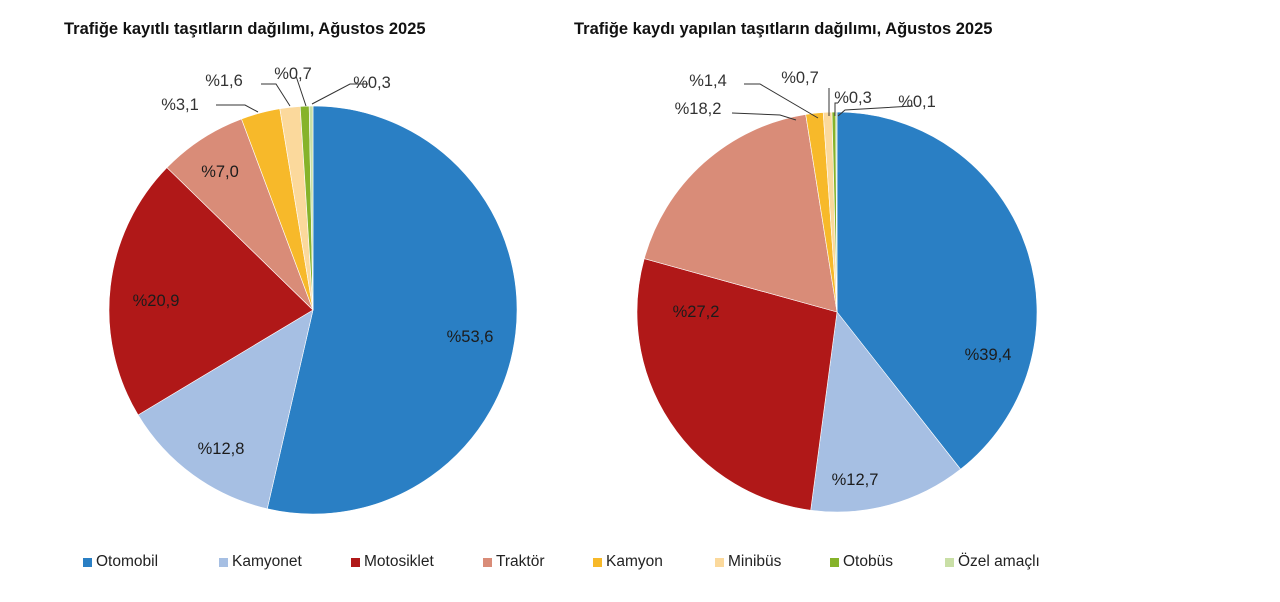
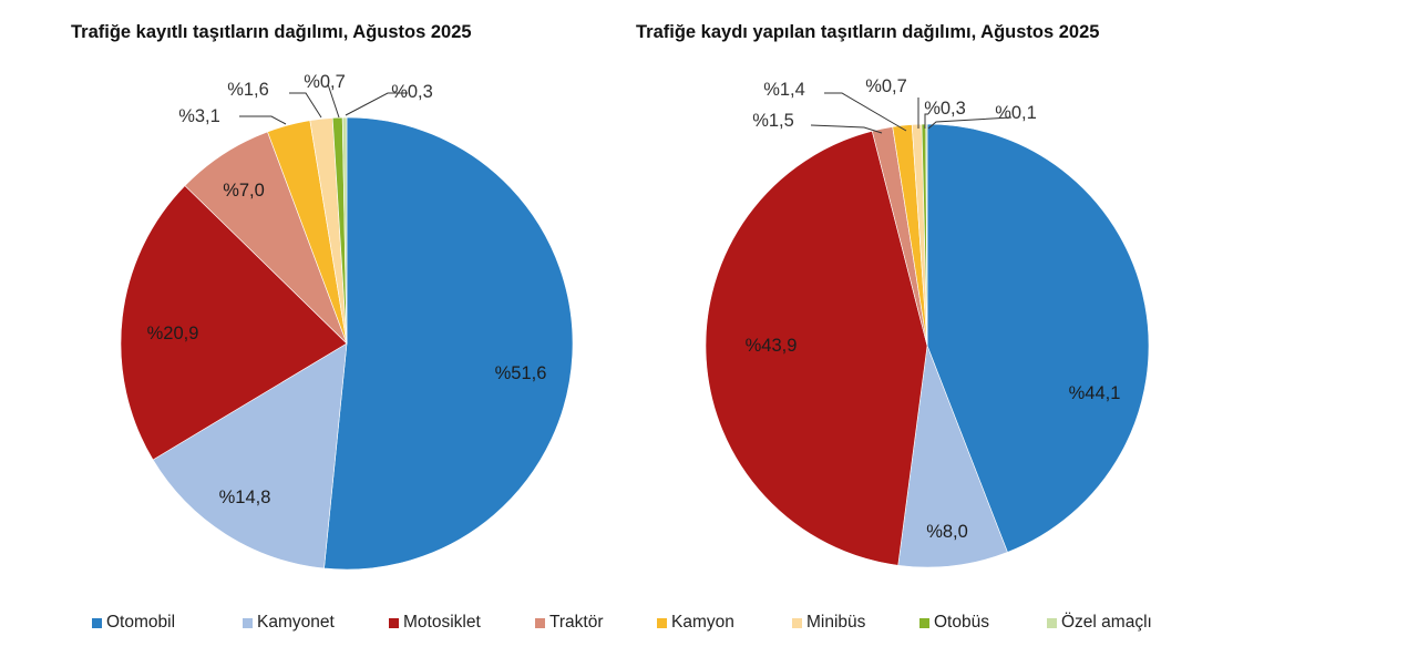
Trafiğe kayıtlı taşıtların dağılımı, Ağustos 2025/Otomobil: 53,6 -> 51,6
Trafiğe kayıtlı taşıtların dağılımı, Ağustos 2025/Kamyonet: 12,8 -> 14,8
Trafiğe kaydı yapılan taşıtların dağılımı, Ağustos 2025/Otomobil: 39,4 -> 44,1
Trafiğe kaydı yapılan taşıtların dağılımı, Ağustos 2025/Kamyonet: 12,7 -> 8,0
Trafiğe kaydı yapılan taşıtların dağılımı, Ağustos 2025/Motosiklet: 27,2 -> 43,9
Trafiğe kaydı yapılan taşıtların dağılımı, Ağustos 2025/Traktör: 18,2 -> 1,5
